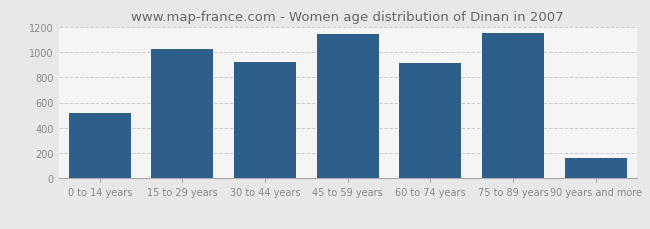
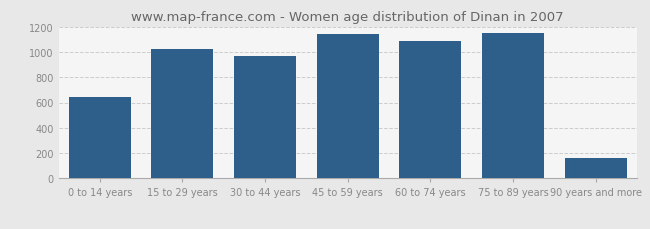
0 to 14 years: 520 -> 640
30 to 44 years: 920 -> 970
60 to 74 years: 910 -> 1090
